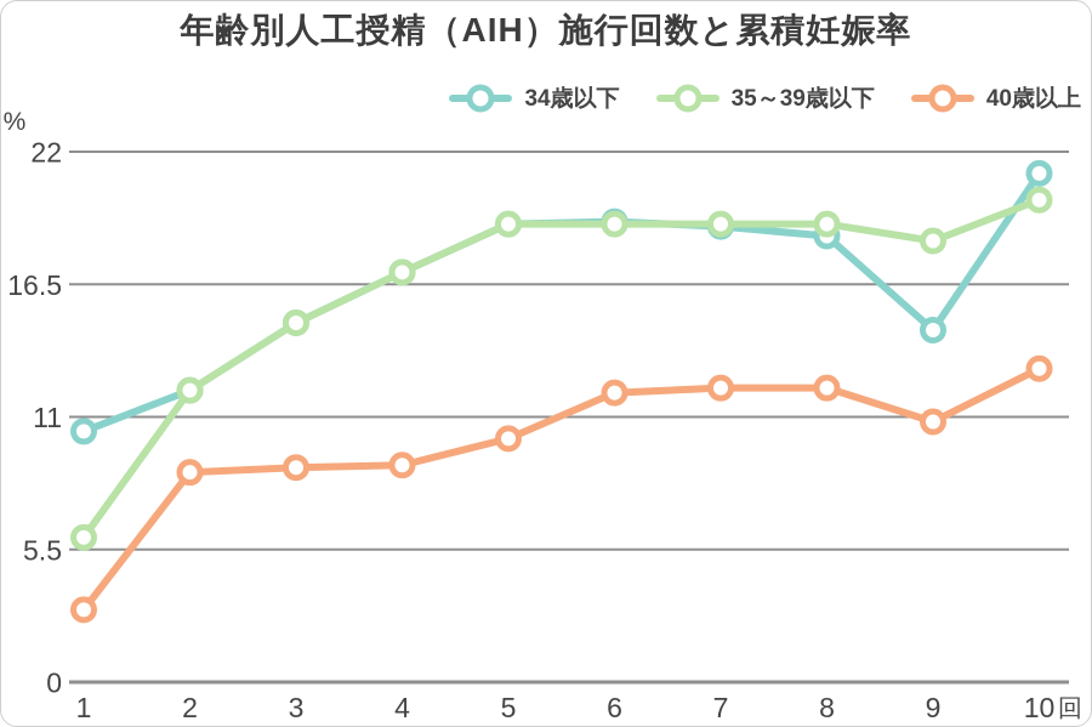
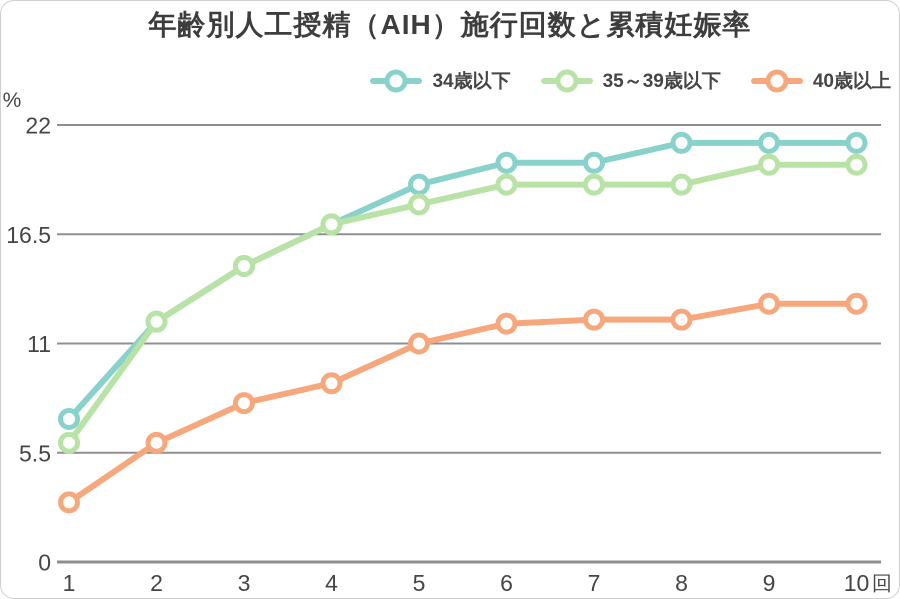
34歳以下/1: 10.4 -> 7.2
40歳以上/2: 8.7 -> 6.0
40歳以上/3: 8.9 -> 8.0
35～39歳以下/5: 19.0 -> 18.0
40歳以上/5: 10.1 -> 11.0
34歳以下/6: 19.1 -> 20.1
34歳以下/7: 18.9 -> 20.1
34歳以下/8: 18.5 -> 21.1
34歳以下/9: 14.6 -> 21.1
35～39歳以下/9: 18.3 -> 20.0
40歳以上/9: 10.8 -> 13.0
